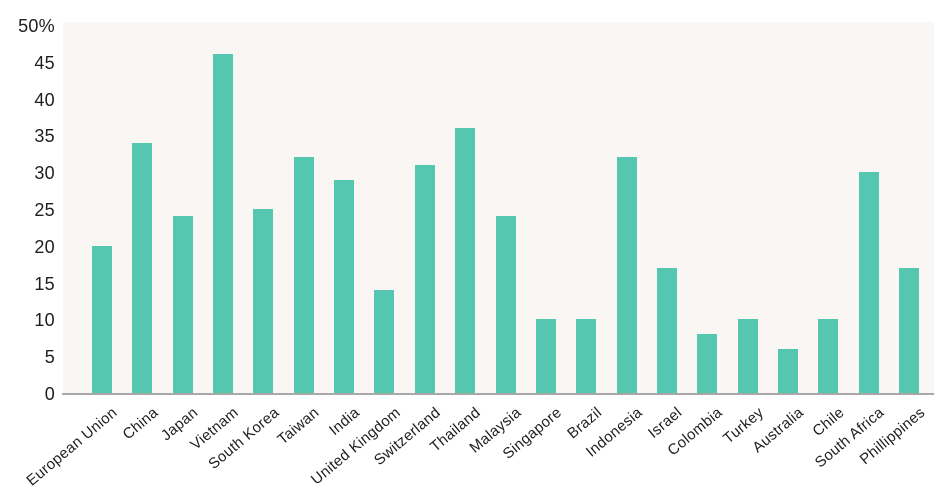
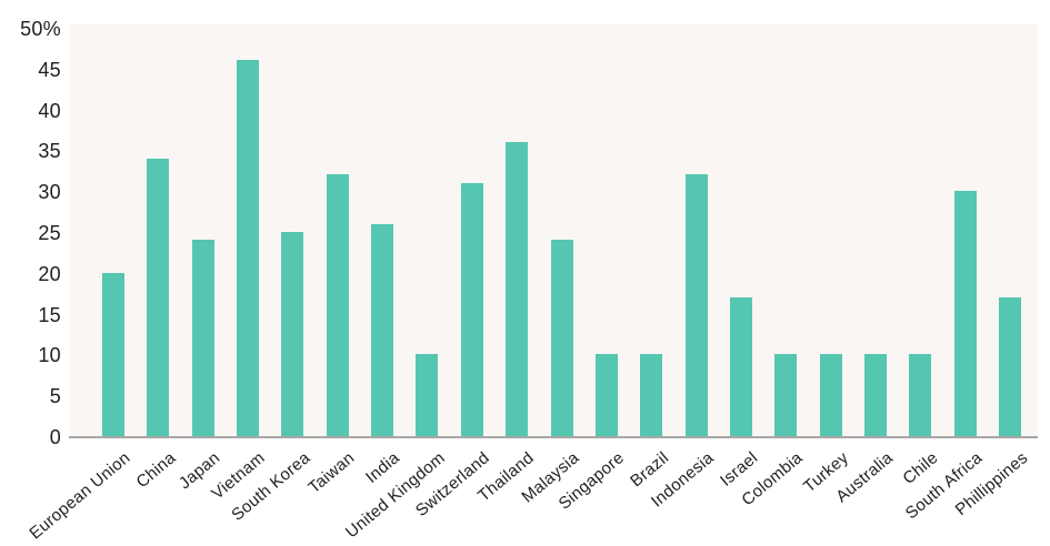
India: 29% -> 26%
United Kingdom: 14% -> 10%
Colombia: 8% -> 10%
Australia: 6% -> 10%
